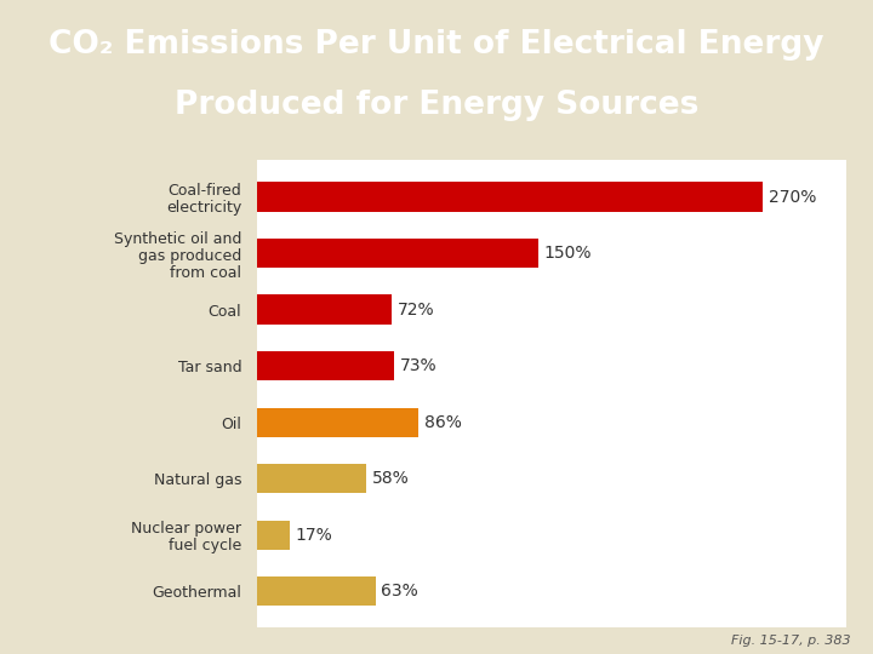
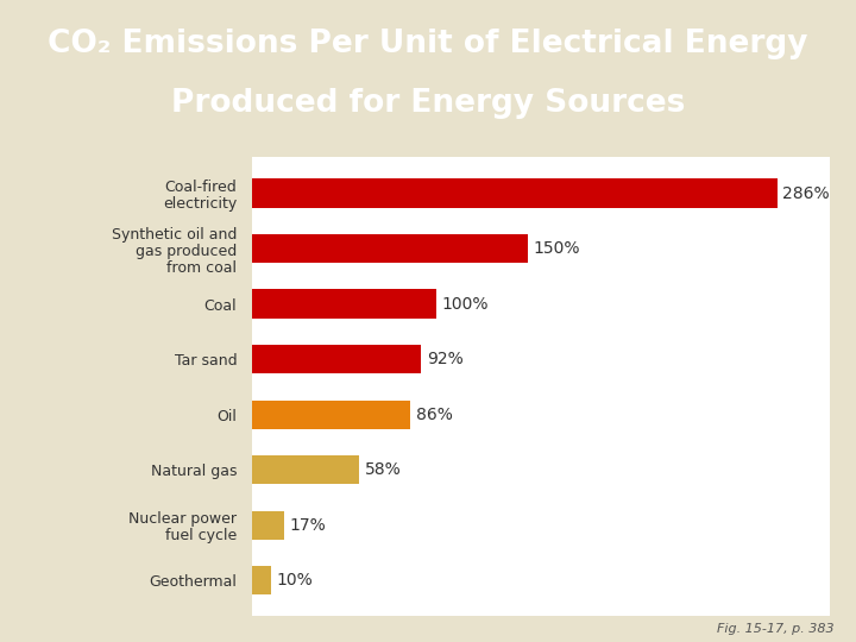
Coal-fired electricity: 270% -> 286%
Coal: 72% -> 100%
Tar sand: 73% -> 92%
Geothermal: 63% -> 10%
